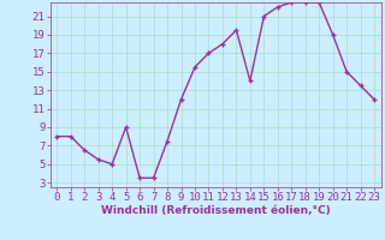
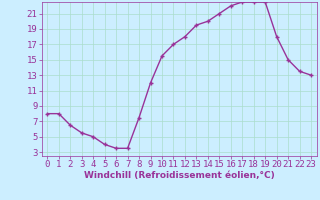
5: 9.0 -> 4.0
14: 14.0 -> 20.0
20: 19.0 -> 18.0
23: 12.0 -> 13.0
